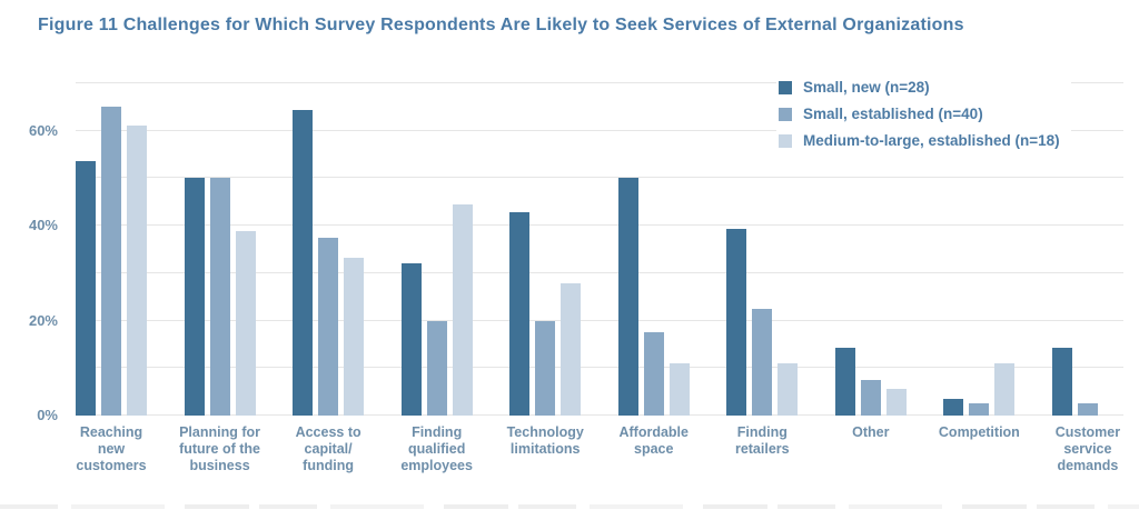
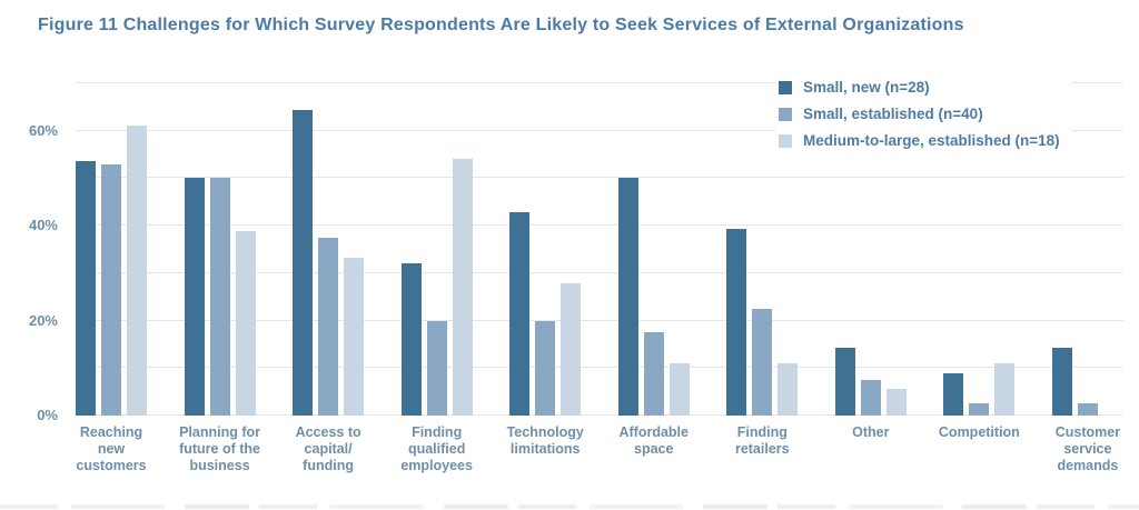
Small, established (n=40)/Reaching new customers: 65% -> 53%
Medium-to-large, established (n=18)/Finding qualified employees: 44% -> 54%
Small, new (n=28)/Competition: 4% -> 9%
